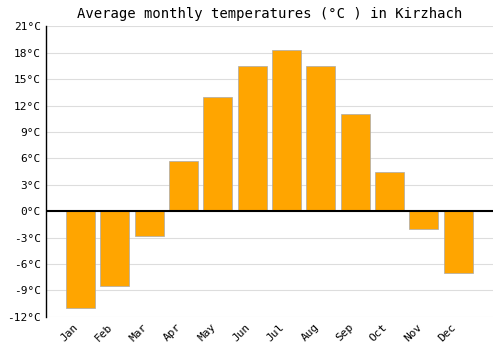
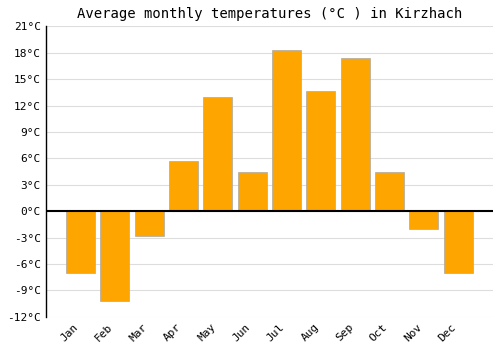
Jan: -11.0°C -> -7.0°C
Feb: -8.5°C -> -10.2°C
Jun: 16.5°C -> 4.4°C
Aug: 16.5°C -> 13.6°C
Sep: 11.0°C -> 17.4°C
